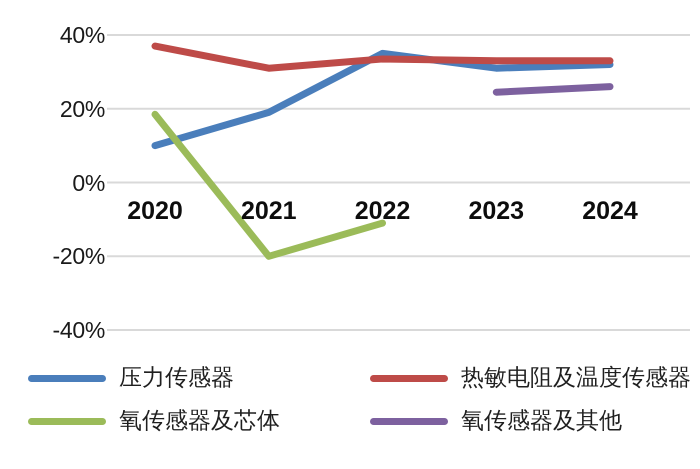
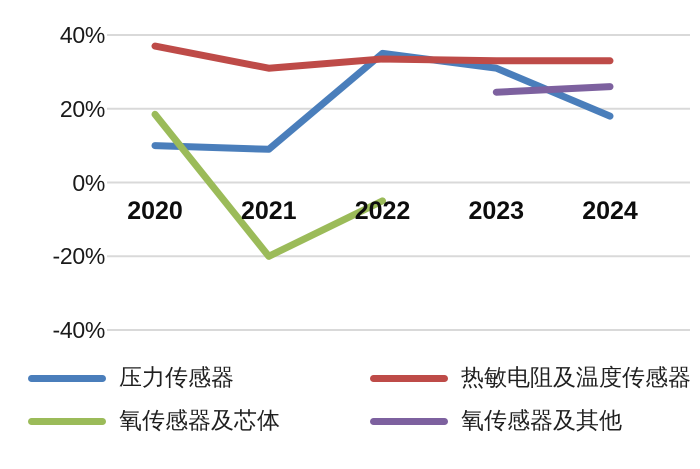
压力传感器/2021: 19% -> 9%
氧传感器及芯体/2022: -11% -> -5%
压力传感器/2024: 32% -> 18%
